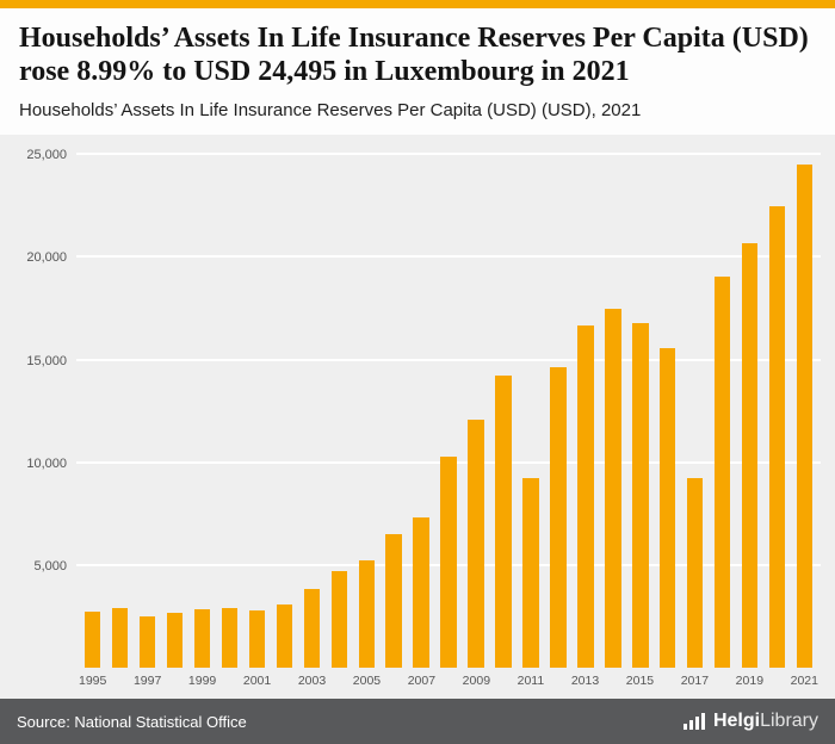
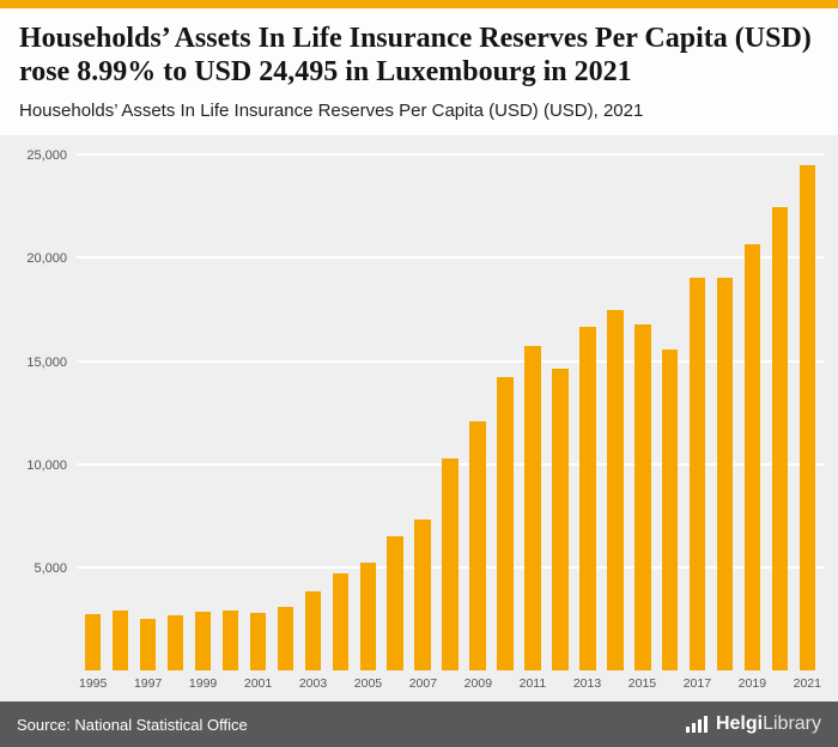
2011: 9200 -> 15800
2017: 9200 -> 19000
